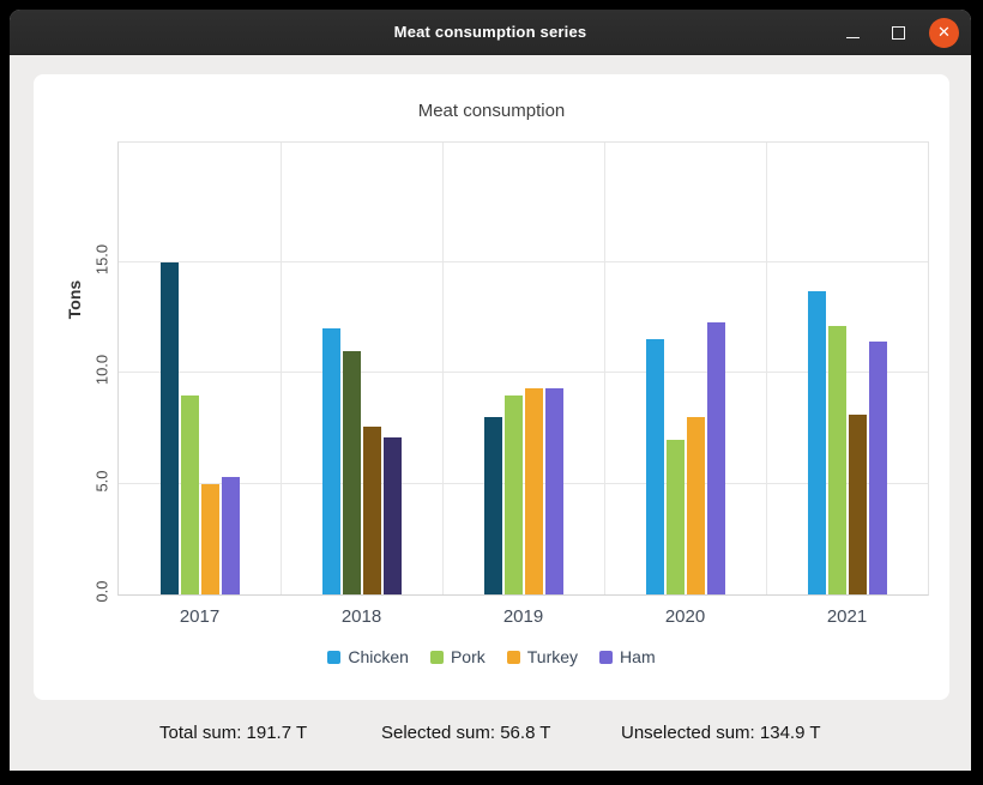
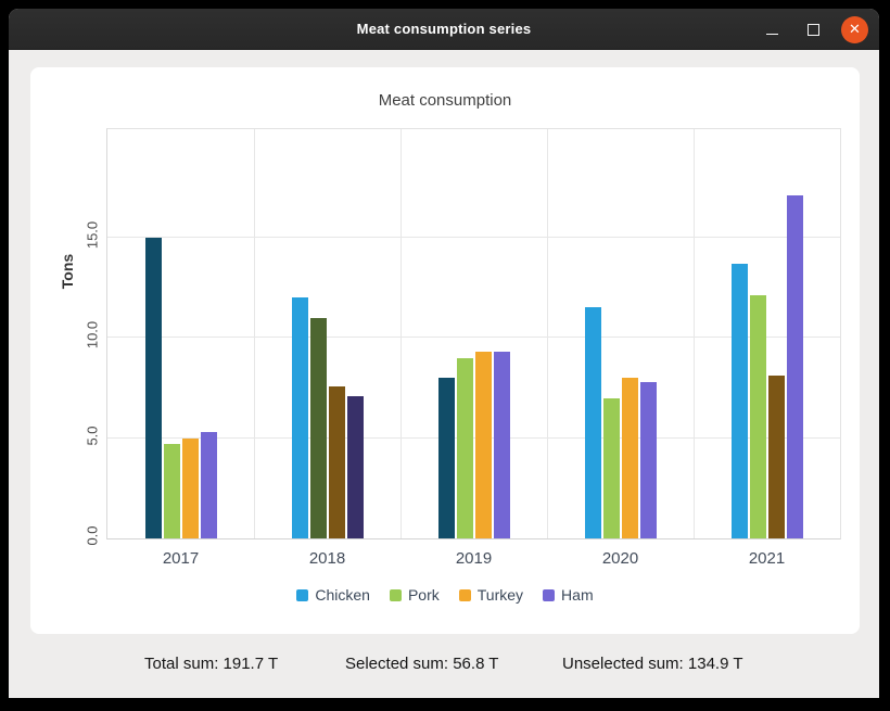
Pork/2017: 9.0 -> 4.7
Ham/2020: 12.3 -> 7.8
Ham/2021: 11.4 -> 17.1
